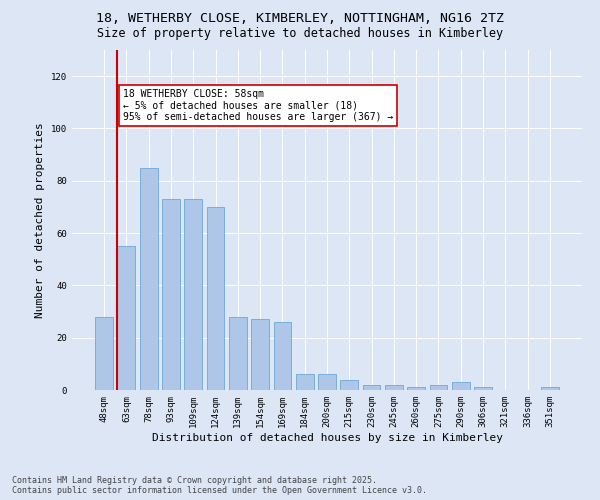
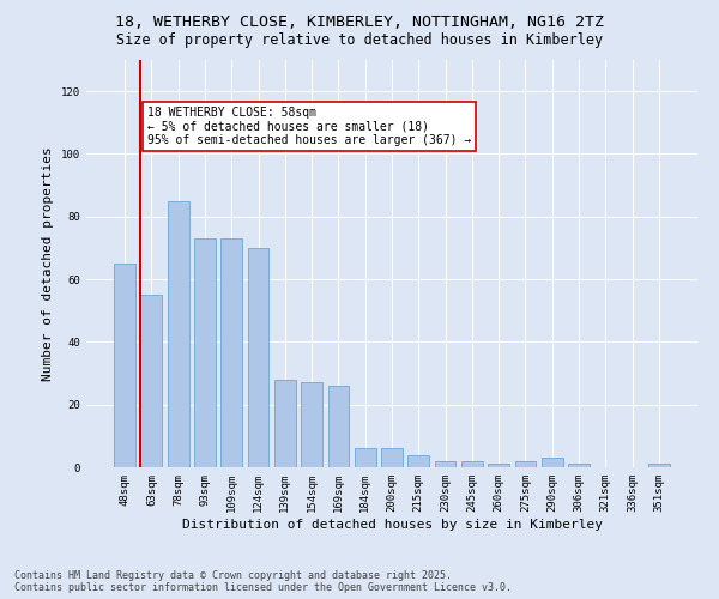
48sqm: 28 -> 65
